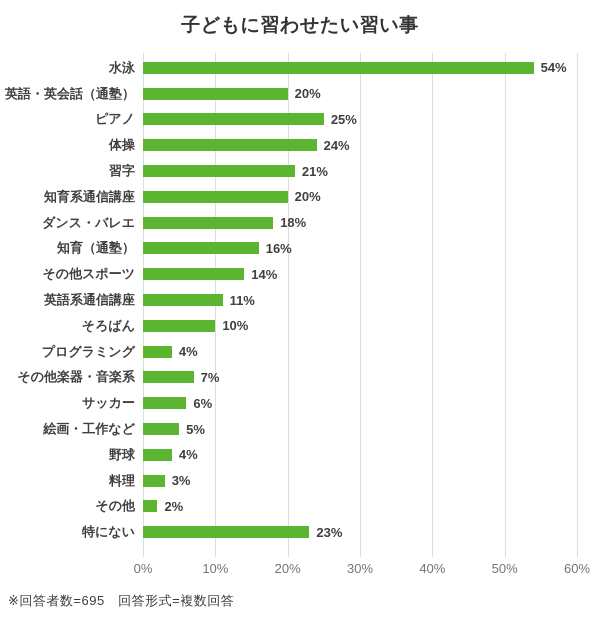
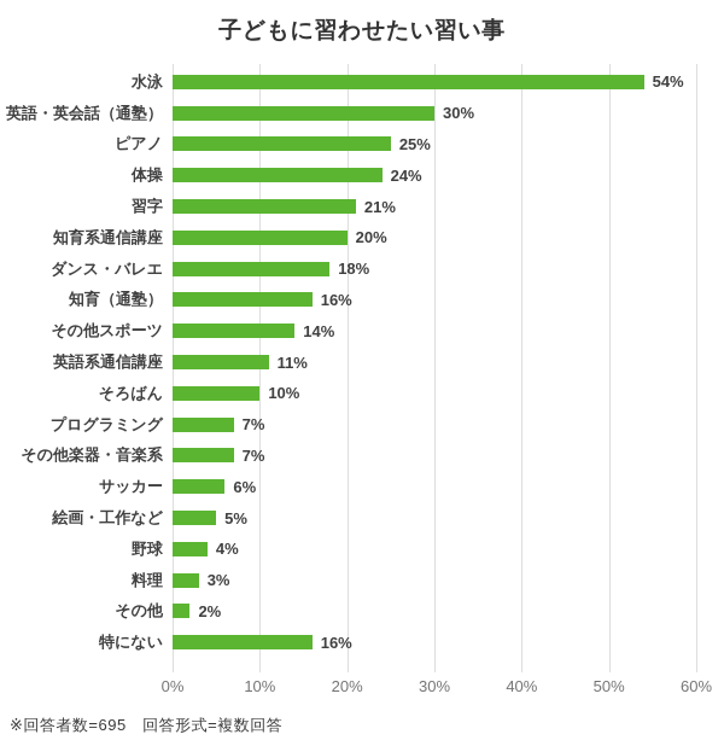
英語・英会話（通塾）: 20% -> 30%
プログラミング: 4% -> 7%
特にない: 23% -> 16%
